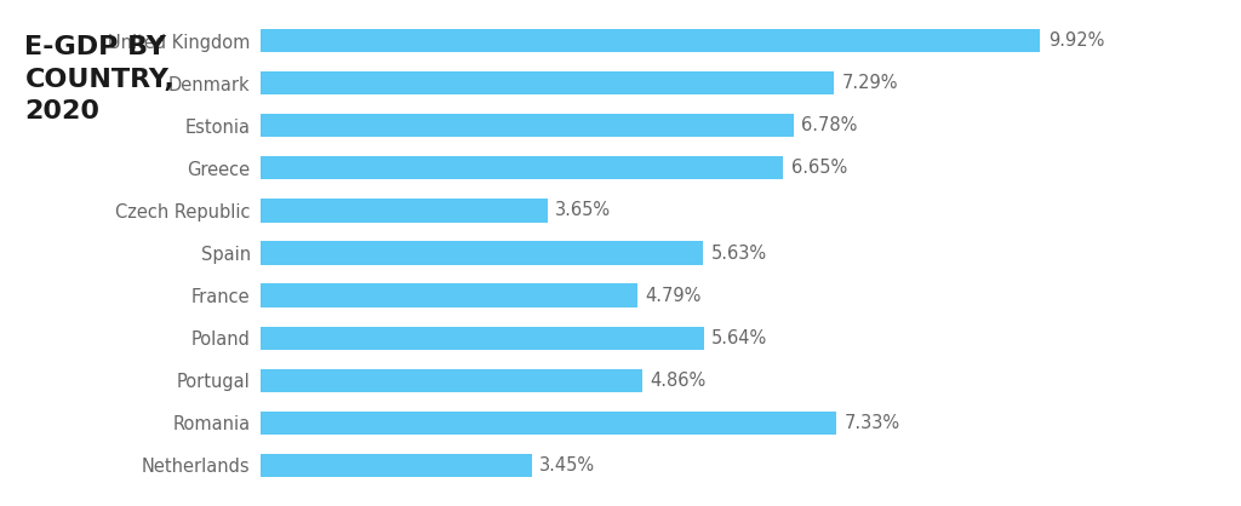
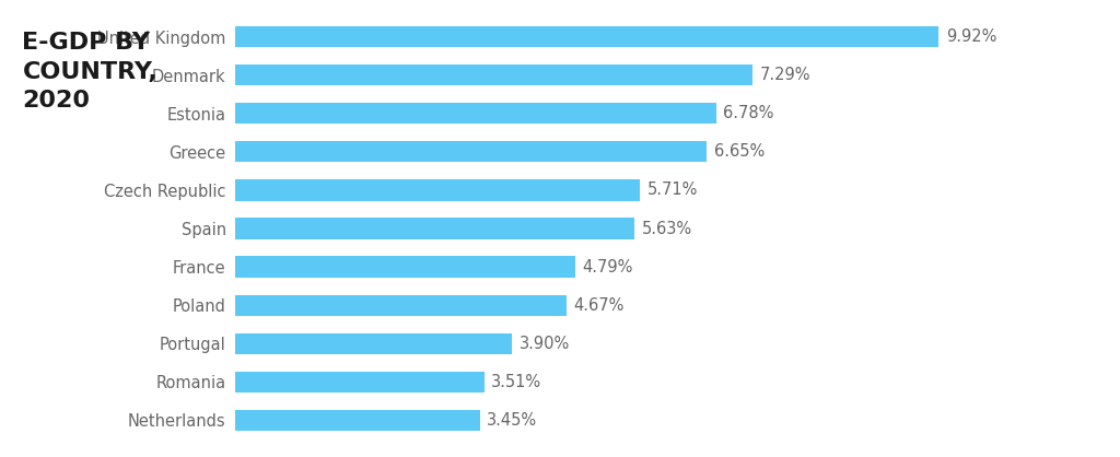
Czech Republic: 3.65% -> 5.71%
Poland: 5.64% -> 4.67%
Portugal: 4.86% -> 3.90%
Romania: 7.33% -> 3.51%
